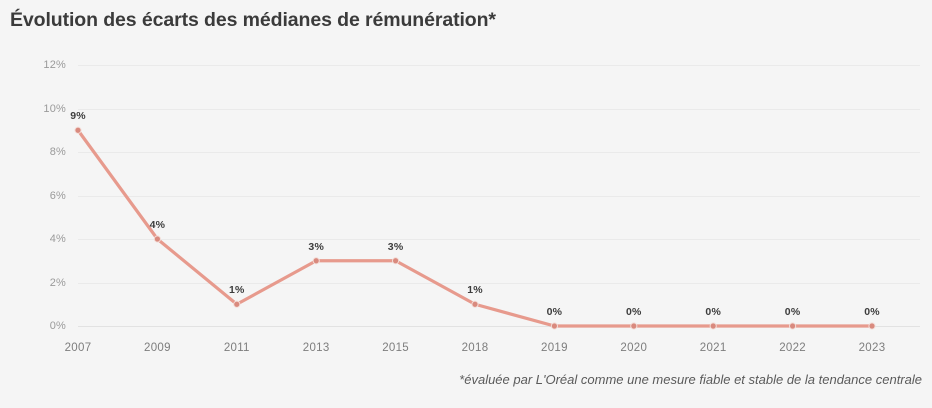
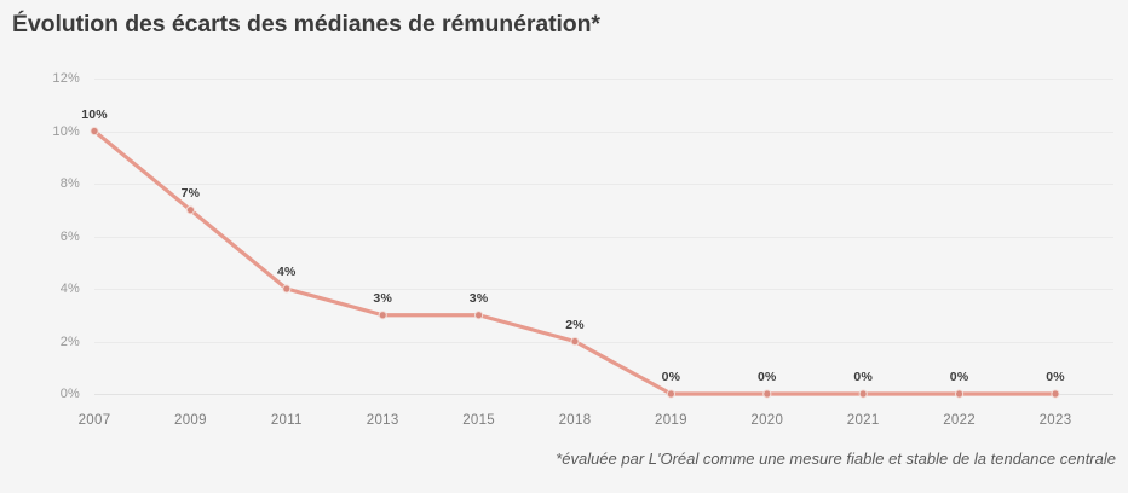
2007: 9% -> 10%
2009: 4% -> 7%
2011: 1% -> 4%
2018: 1% -> 2%
